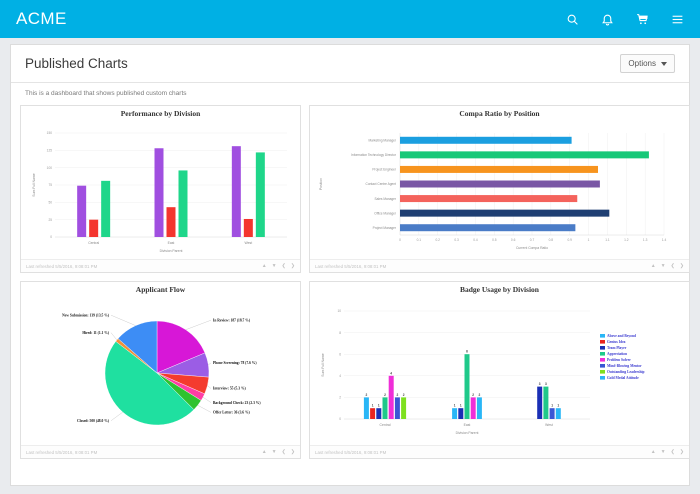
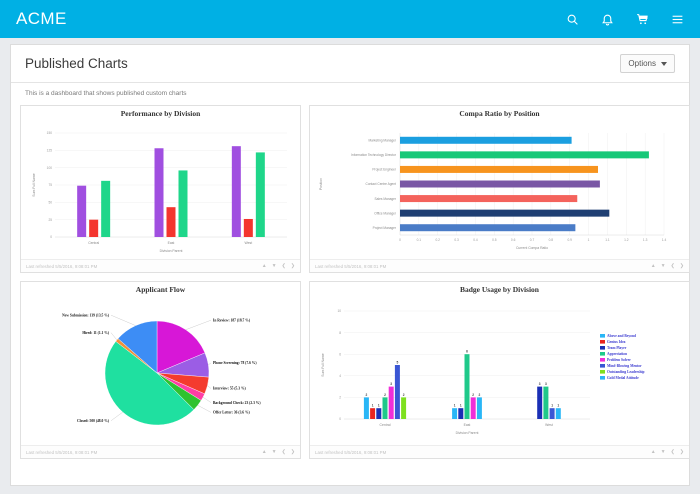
Badge Usage by Division/Problem Solver/Central: 4 -> 3
Badge Usage by Division/Mind-Blowing Mentor/Central: 2 -> 5
